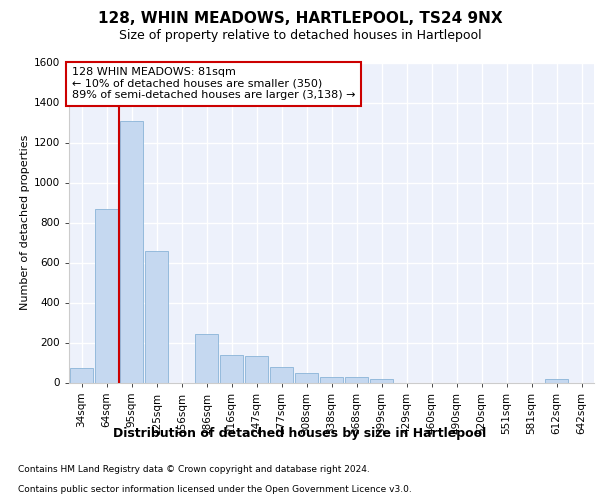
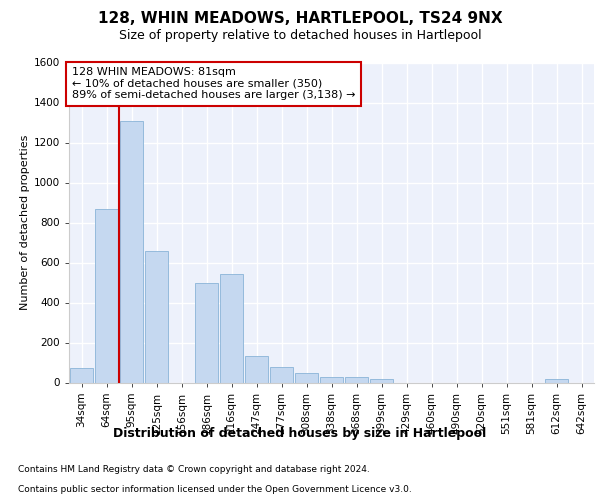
186sqm: 245 -> 500
216sqm: 140 -> 545
